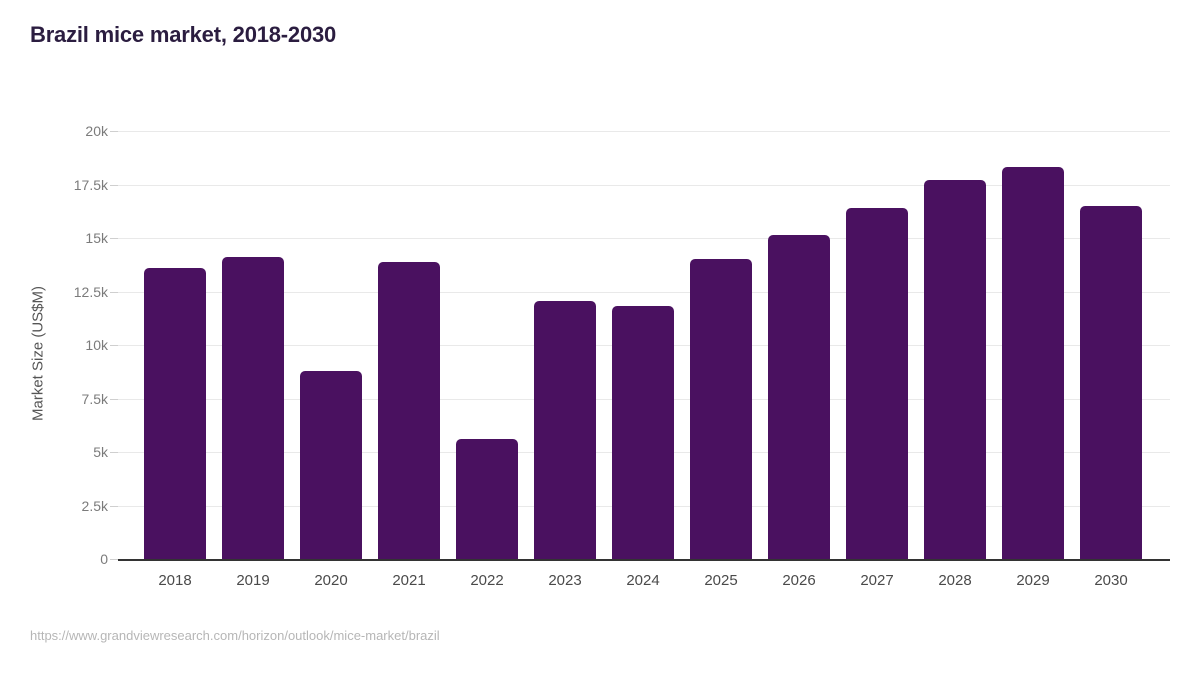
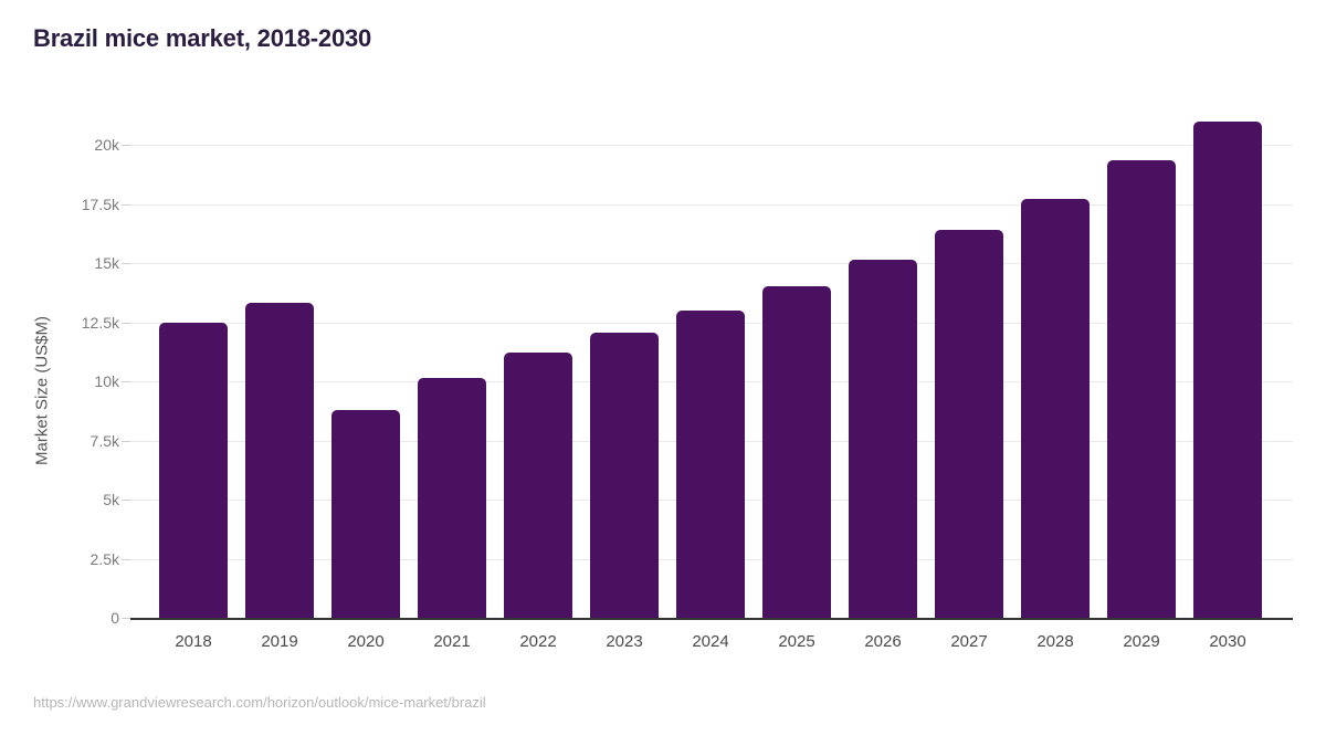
2018: 13.6k -> 12.5k
2019: 14.1k -> 13.3k
2021: 13.9k -> 10.2k
2022: 5.6k -> 11.2k
2024: 11.8k -> 13.0k
2029: 18.3k -> 19.4k
2030: 16.5k -> 21.0k
